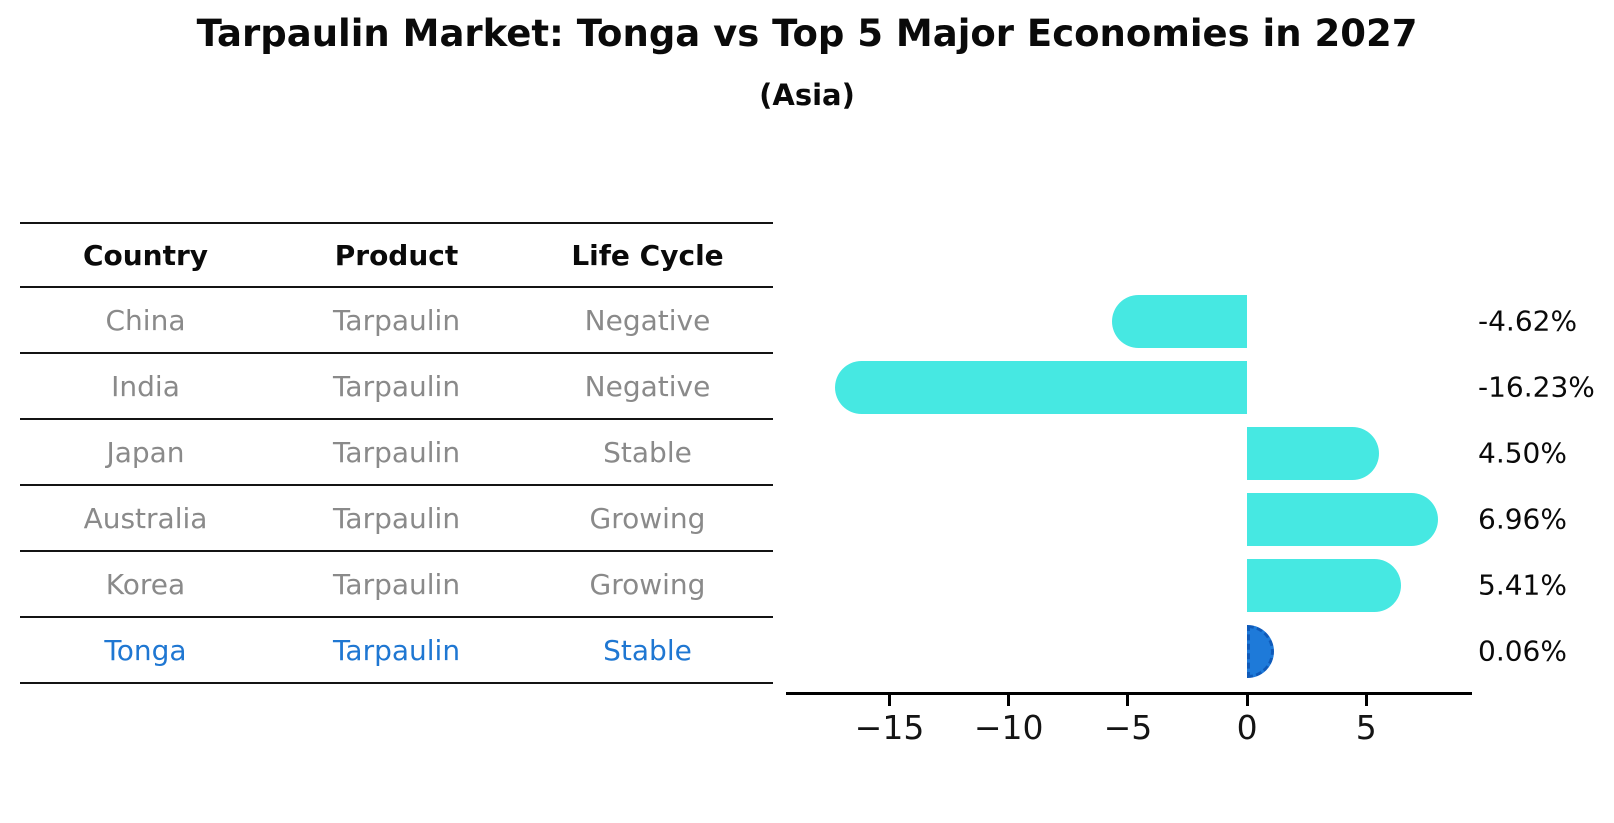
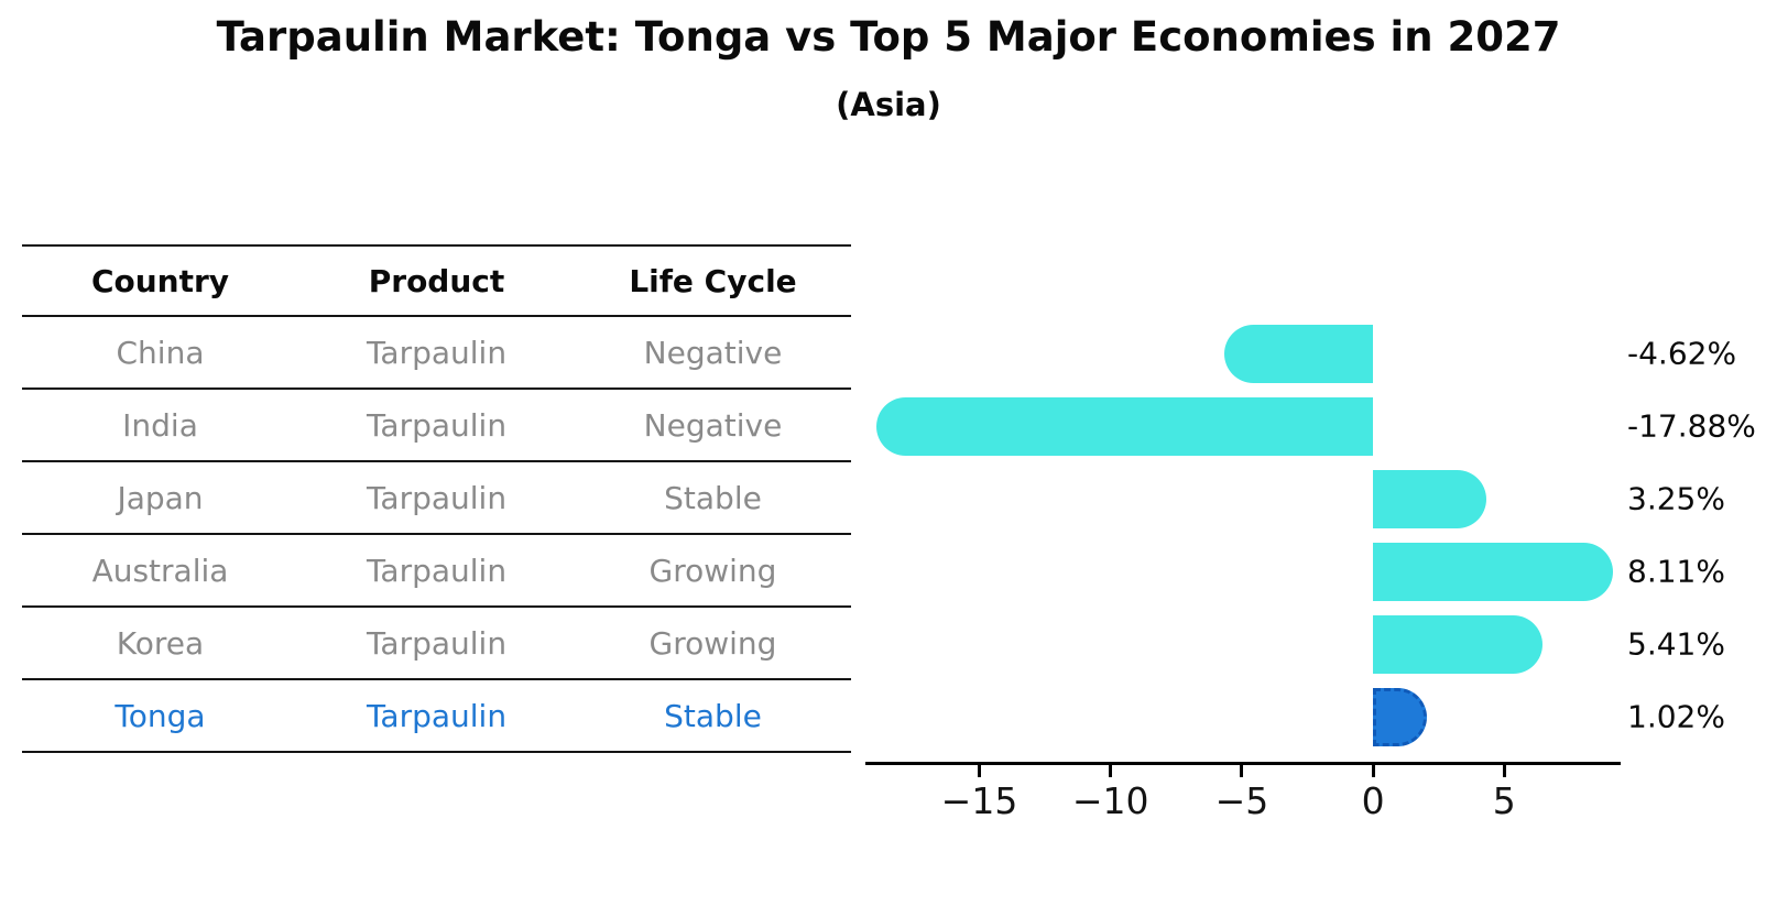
India: -16.23% -> -17.88%
Japan: 4.50% -> 3.25%
Australia: 6.96% -> 8.11%
Tonga: 0.06% -> 1.02%
